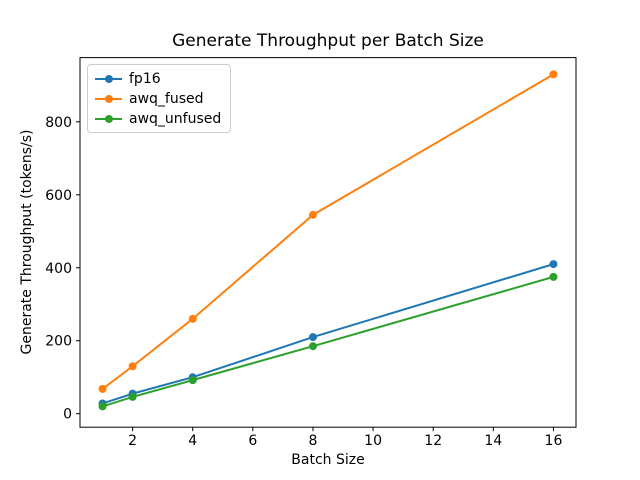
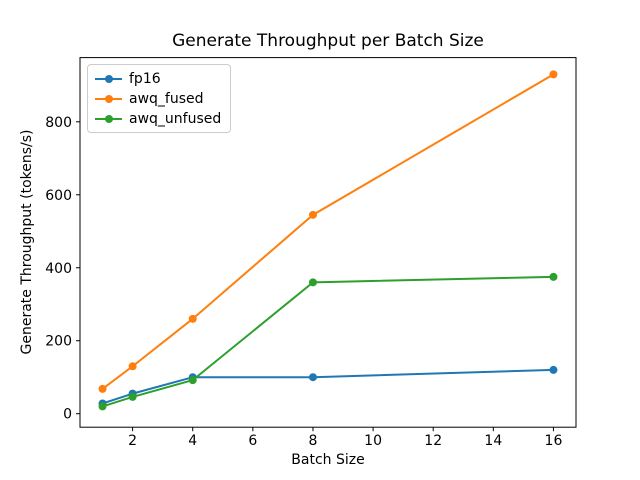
fp16/8: 210 -> 100
awq_unfused/8: 180 -> 360
fp16/16: 410 -> 120
